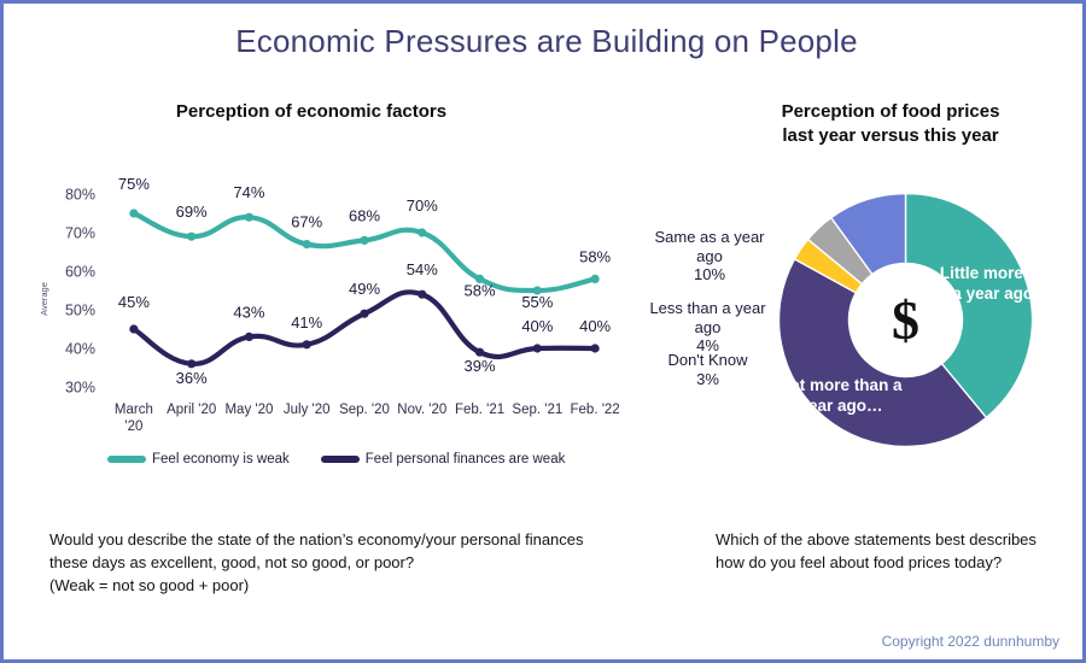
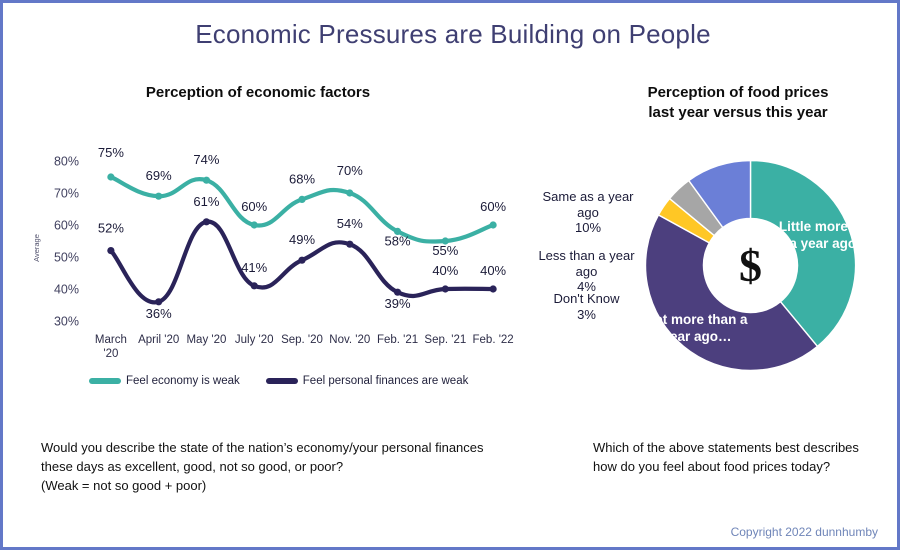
Perception of economic factors/Feel personal finances are weak/March '20: 45% -> 52%
Perception of economic factors/Feel personal finances are weak/May '20: 43% -> 61%
Perception of economic factors/Feel economy is weak/July '20: 67% -> 60%
Perception of economic factors/Feel economy is weak/Feb. '22: 58% -> 60%
